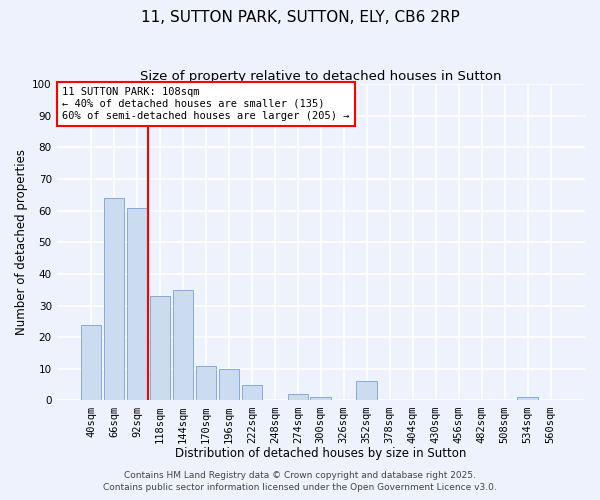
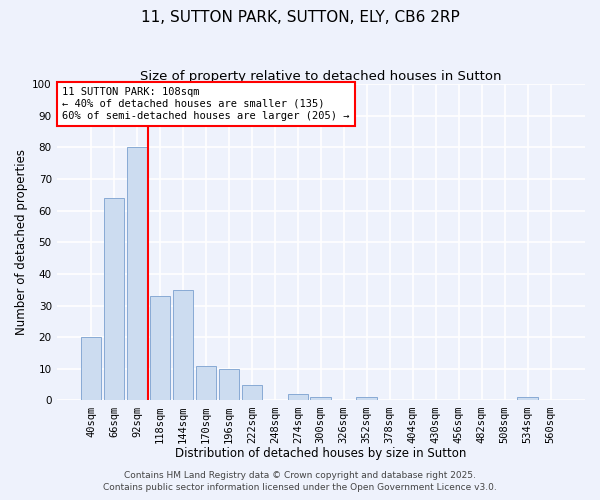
40sqm: 24 -> 20
92sqm: 61 -> 80
352sqm: 6 -> 1
